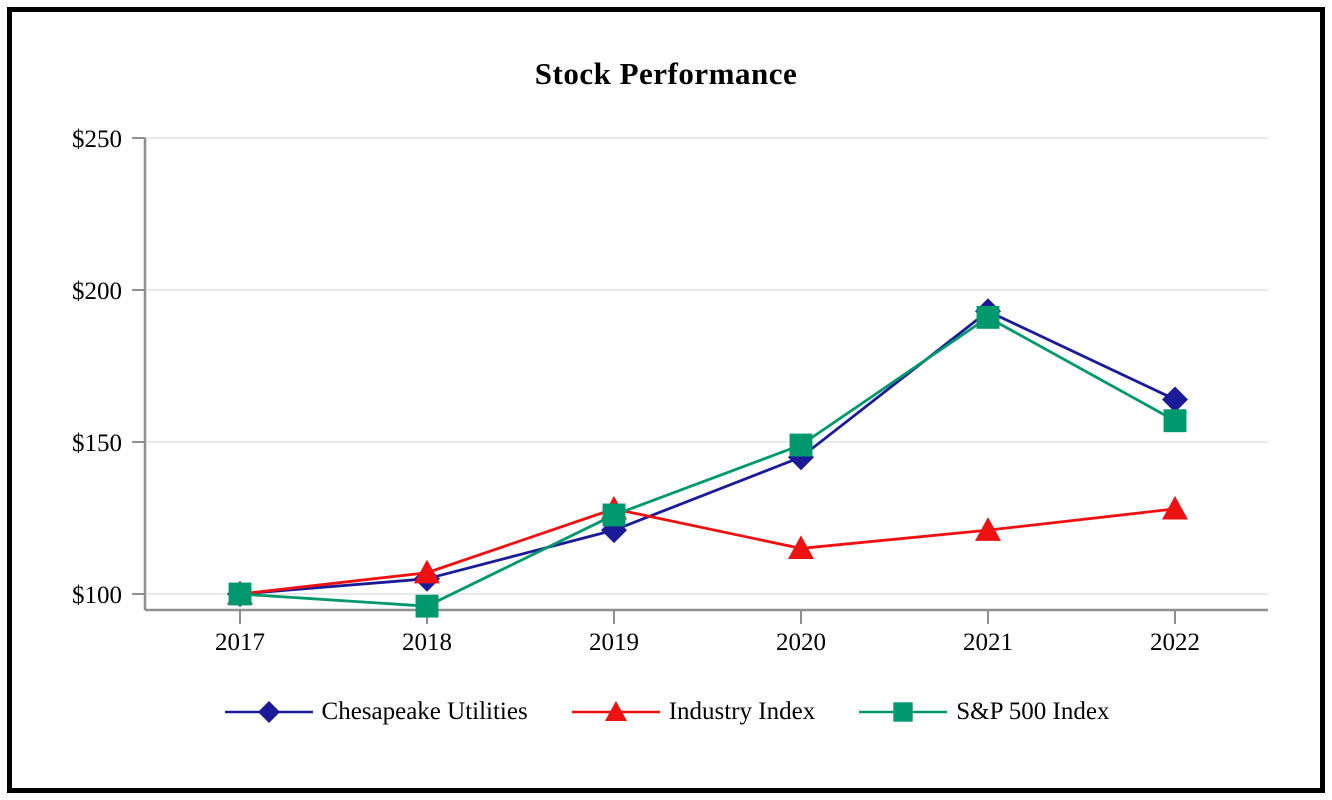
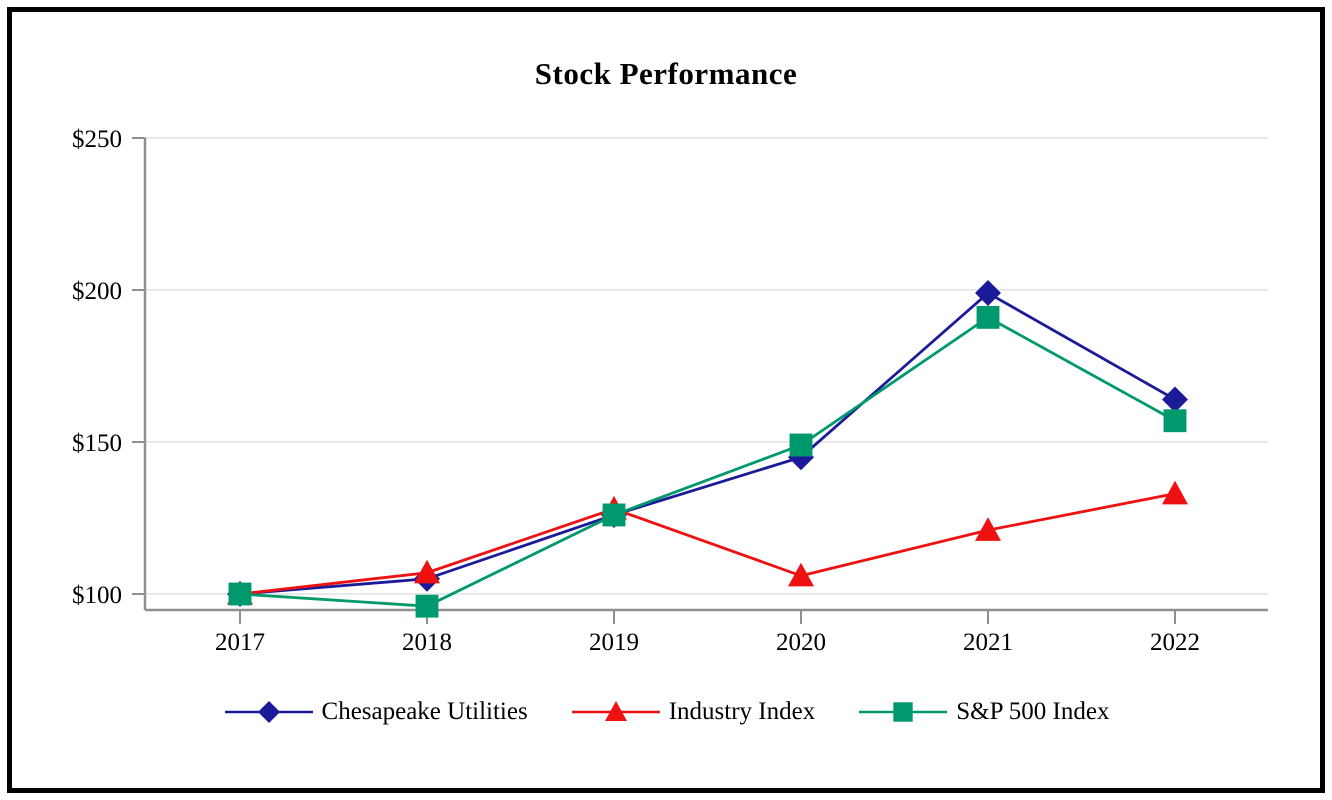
Chesapeake Utilities/2019: $121 -> $126
Industry Index/2020: $115 -> $106
Chesapeake Utilities/2021: $193 -> $199
Industry Index/2022: $128 -> $133
